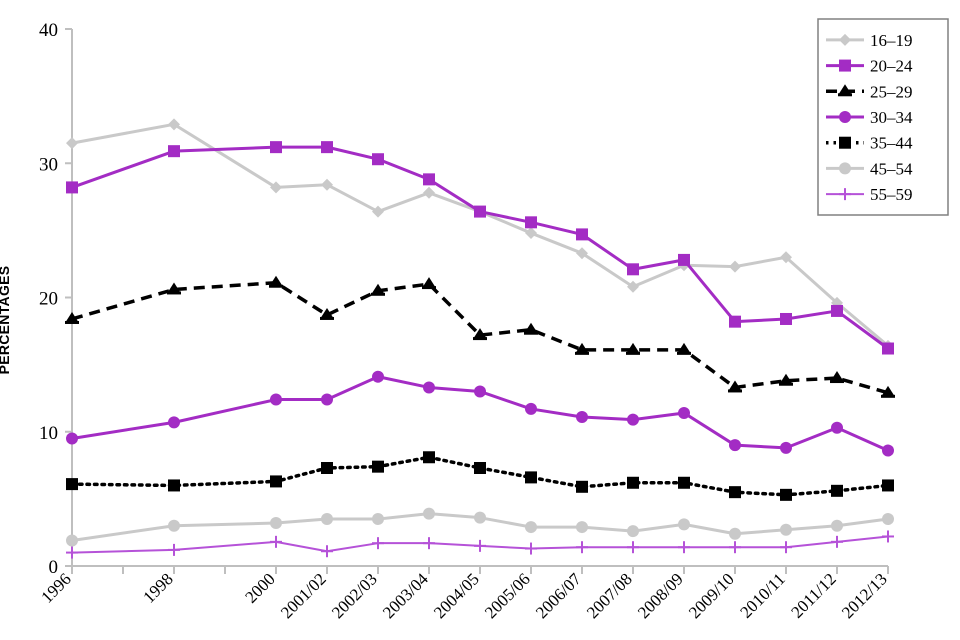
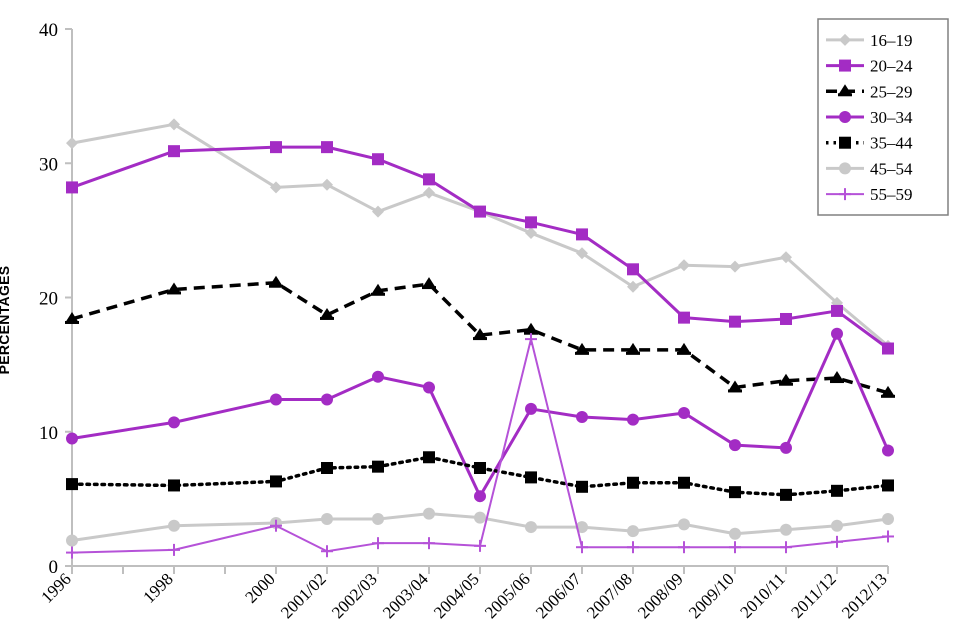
55–59/2000: 1.8 -> 3.0
30–34/2004/05: 13.0 -> 5.2
55–59/2005/06: 1.3 -> 16.9
20–24/2008/09: 22.8 -> 18.5
30–34/2011/12: 10.3 -> 17.3
